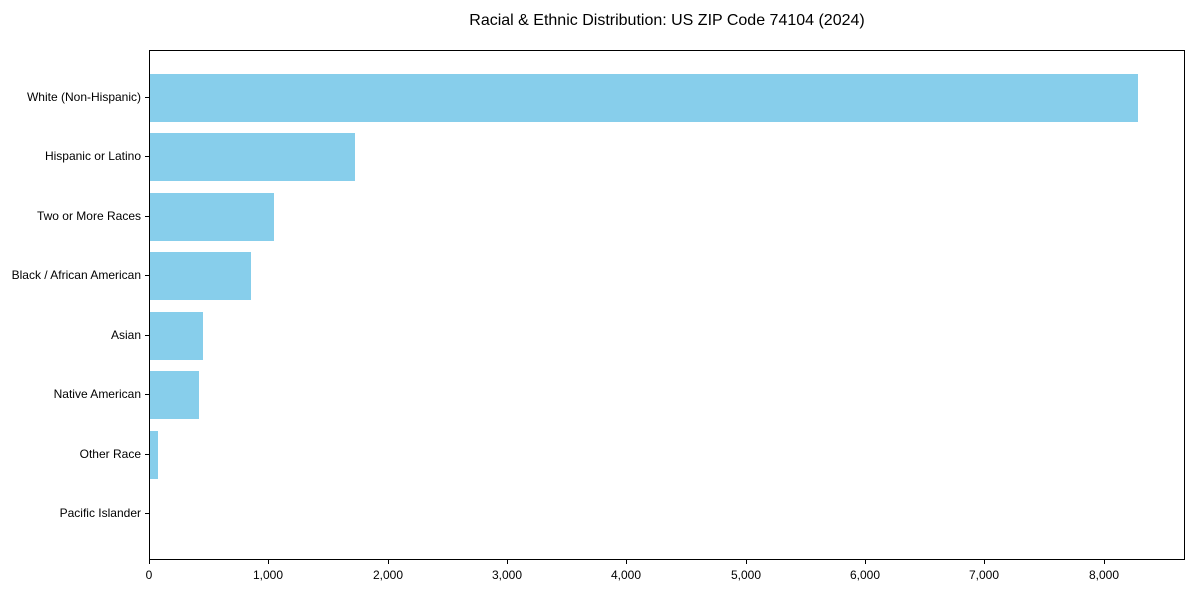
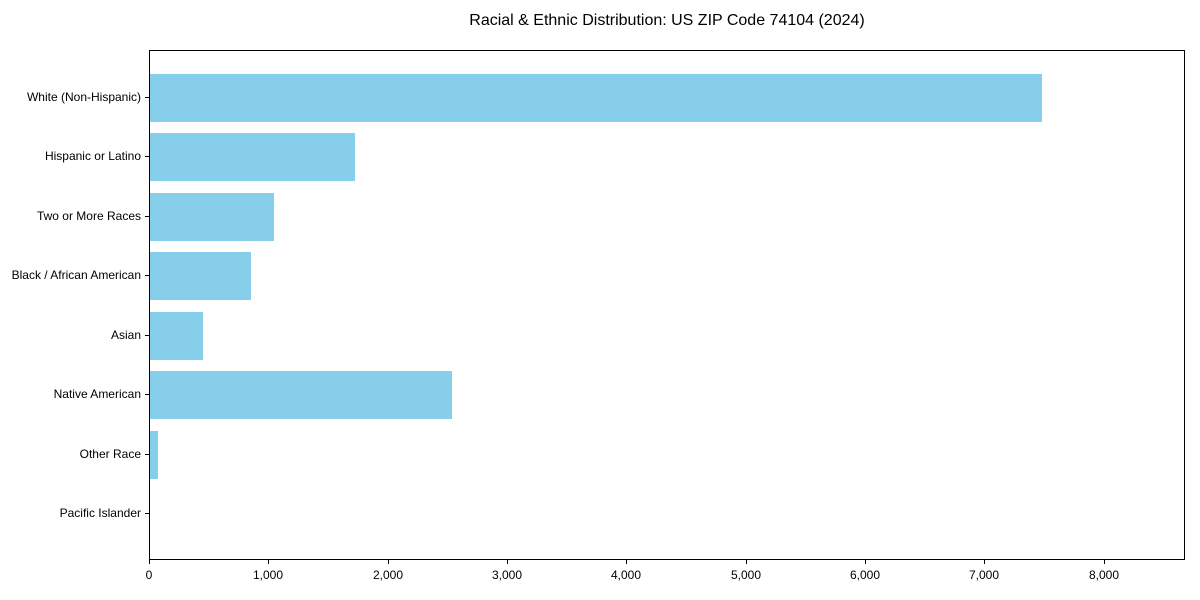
White (Non-Hispanic): 8280 -> 7470
Native American: 410 -> 2530
